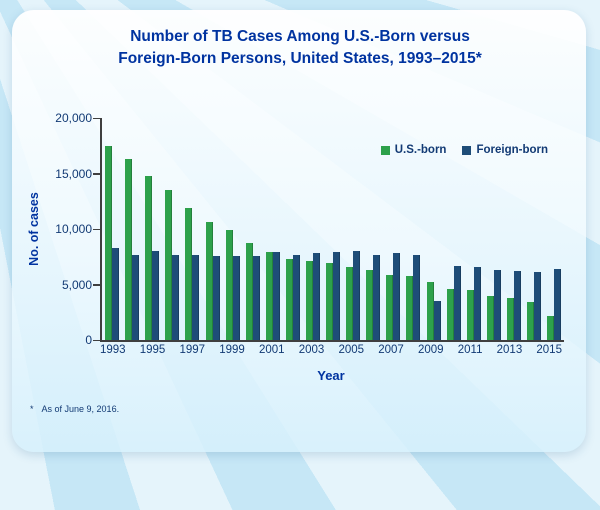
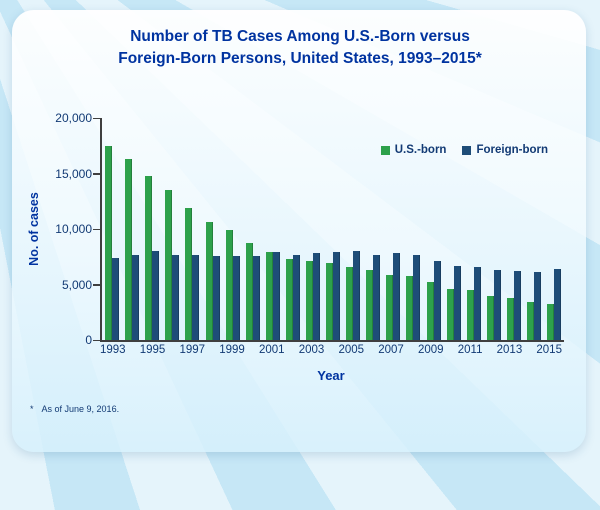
Foreign-born/1993: 8300 -> 7400
Foreign-born/2009: 3500 -> 7100
U.S.-born/2015: 2200 -> 3200
